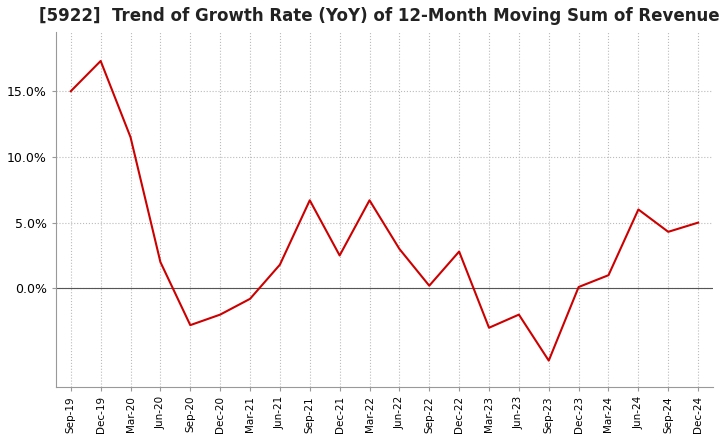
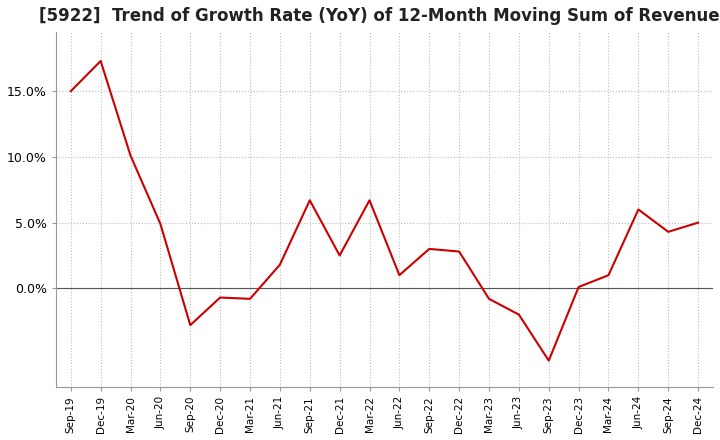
Mar-20: 11.5% -> 10.1%
Jun-20: 2.0% -> 4.9%
Dec-20: -2.0% -> -0.7%
Jun-22: 3.0% -> 1.0%
Sep-22: 0.2% -> 3.0%
Mar-23: -3.0% -> -0.8%
